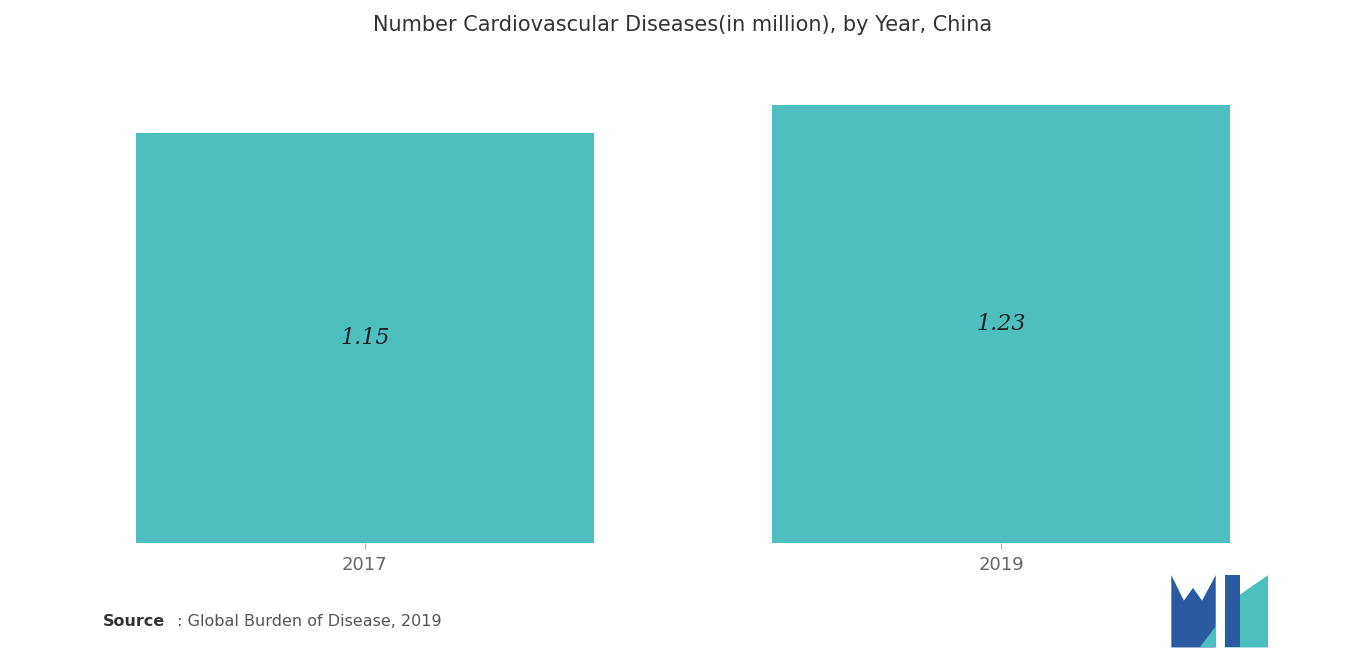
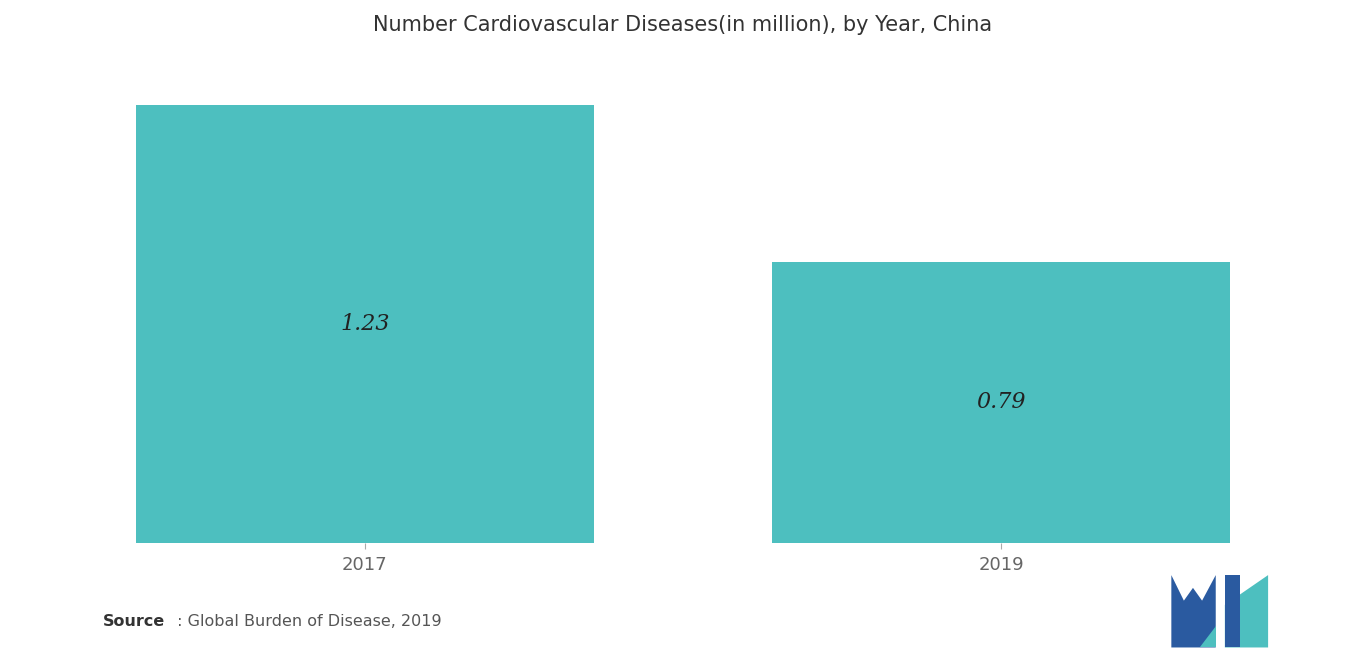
2017: 1.15 -> 1.23
2019: 1.23 -> 0.79
